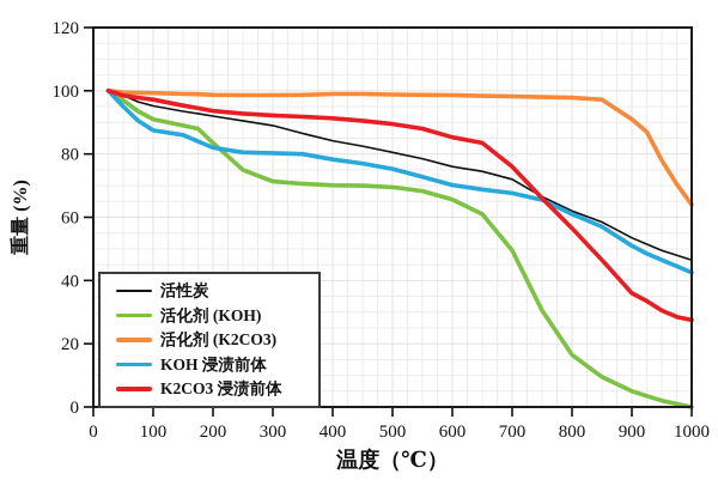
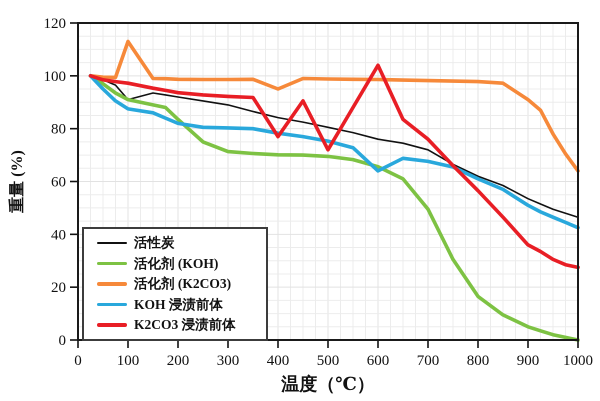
活性炭/100: 95 -> 91
活化剂 (K2CO3)/100: 99 -> 113
活化剂 (K2CO3)/400: 99 -> 95
K2CO3 浸渍前体/400: 91 -> 77
K2CO3 浸渍前体/500: 90 -> 72
KOH 浸渍前体/600: 70 -> 64
K2CO3 浸渍前体/600: 85 -> 104
